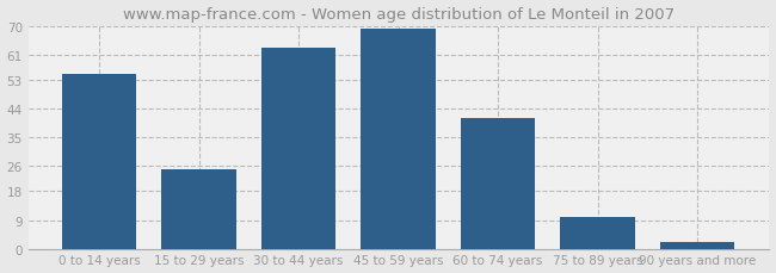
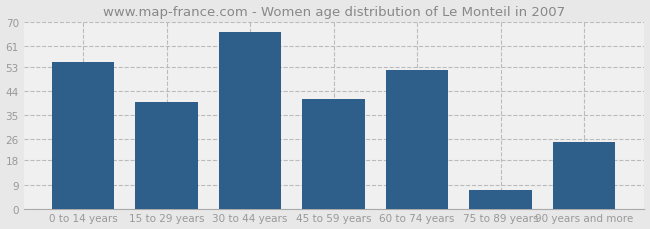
15 to 29 years: 25 -> 40
30 to 44 years: 63 -> 66
45 to 59 years: 69 -> 41
60 to 74 years: 41 -> 52
75 to 89 years: 10 -> 7
90 years and more: 2 -> 25
